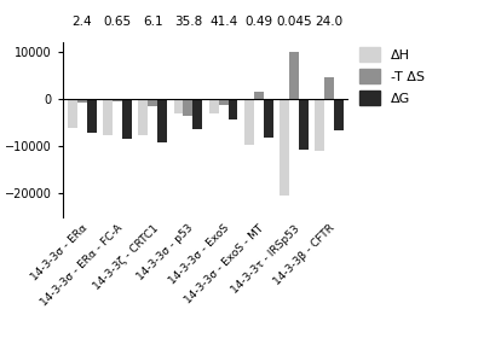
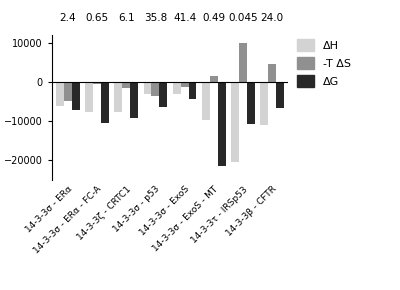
-T ΔS/14-3-3σ - ERα: -900 -> -5000
ΔG/14-3-3σ - ERα - FC-A: -8400 -> -10500
ΔG/14-3-3σ - ExoS - MT: -8300 -> -21500
